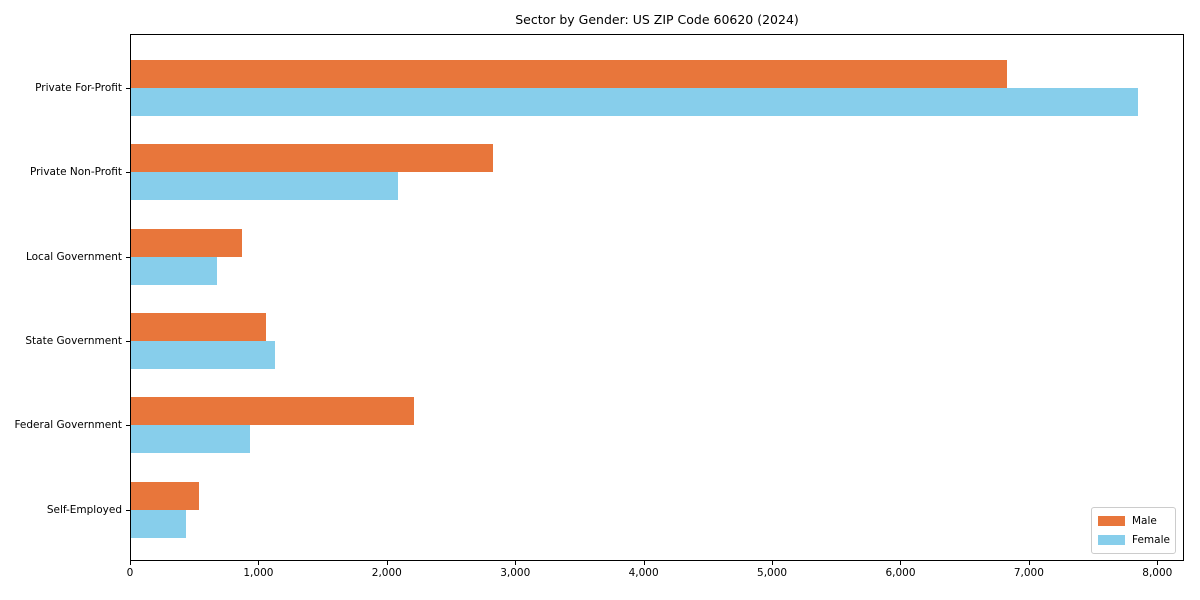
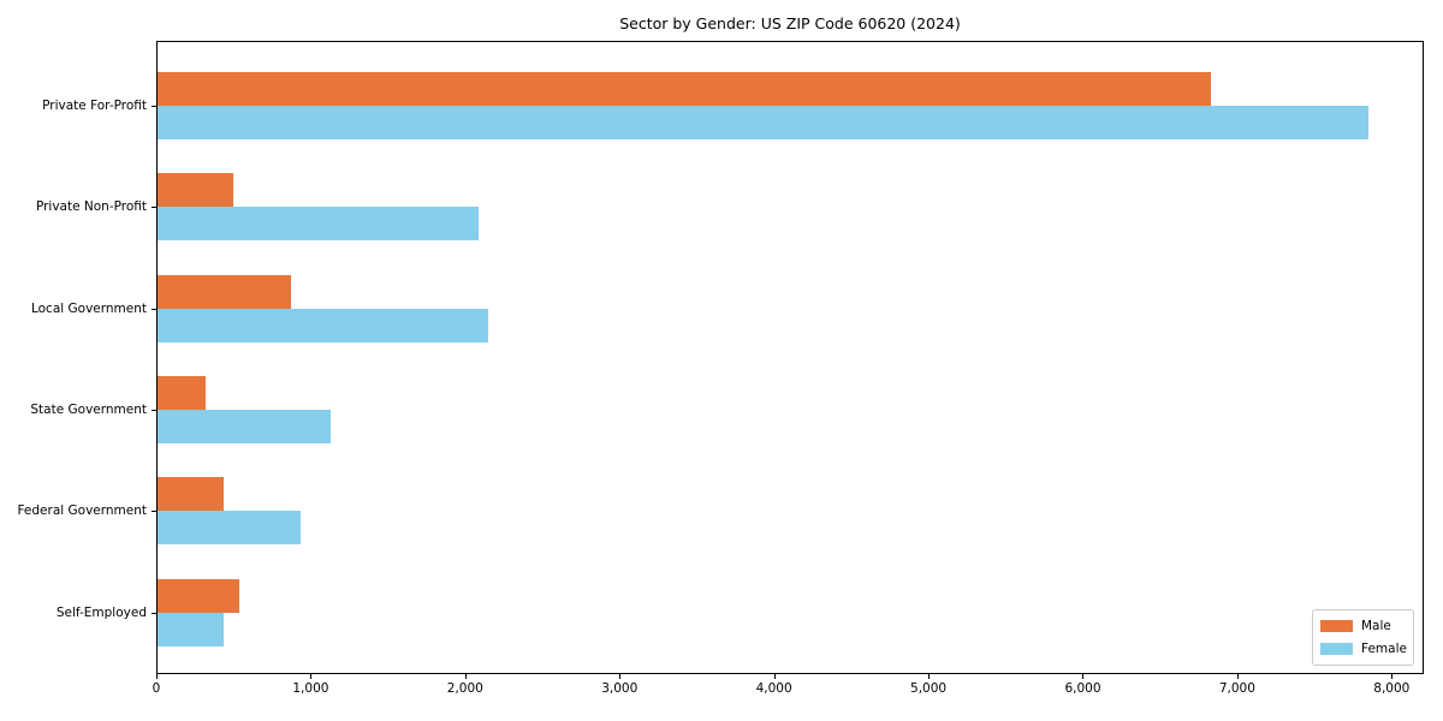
Male/Private Non-Profit: 2820 -> 490
Female/Local Government: 670 -> 2140
Male/State Government: 1050 -> 320
Male/Federal Government: 2200 -> 420
